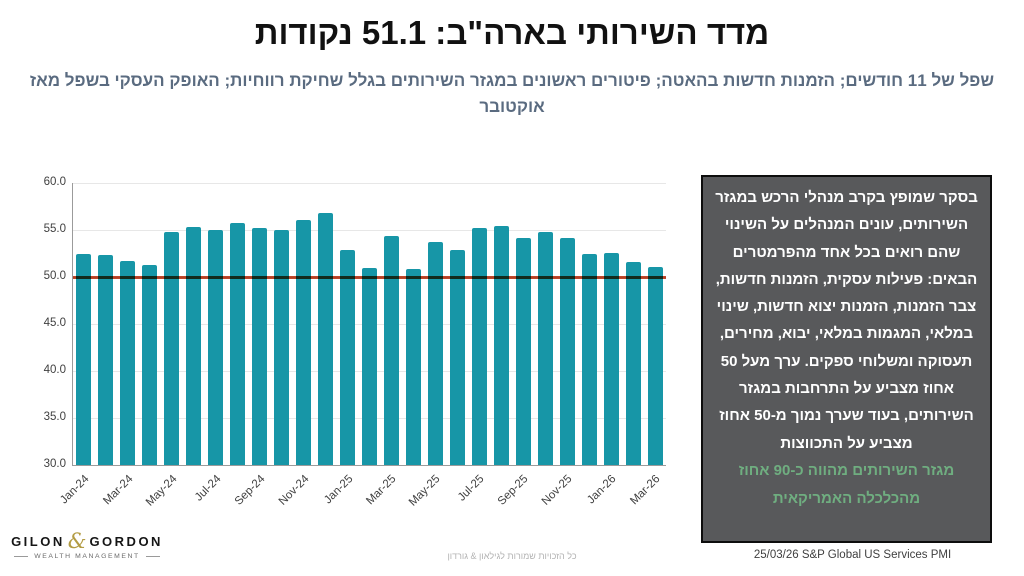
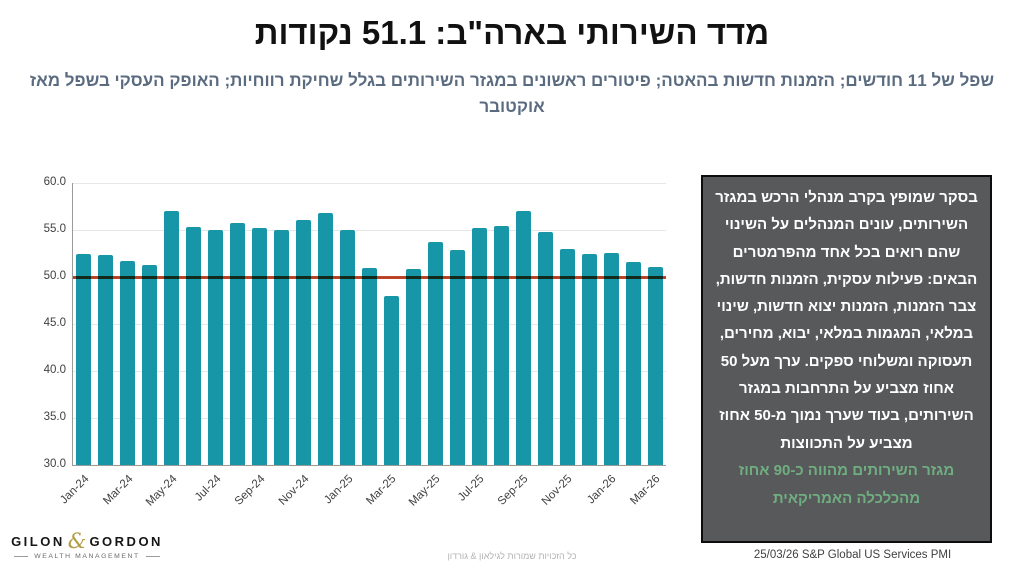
May-24: 55 -> 57
Jan-25: 53 -> 55
Mar-25: 54 -> 48
Sep-25: 54 -> 57
Nov-25: 54 -> 53
